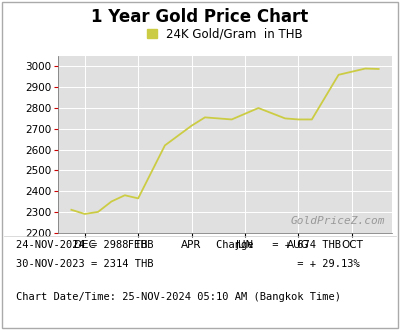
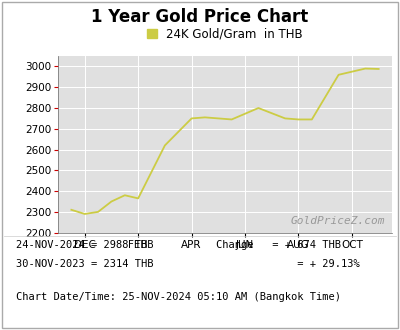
APR: 2715 -> 2750
